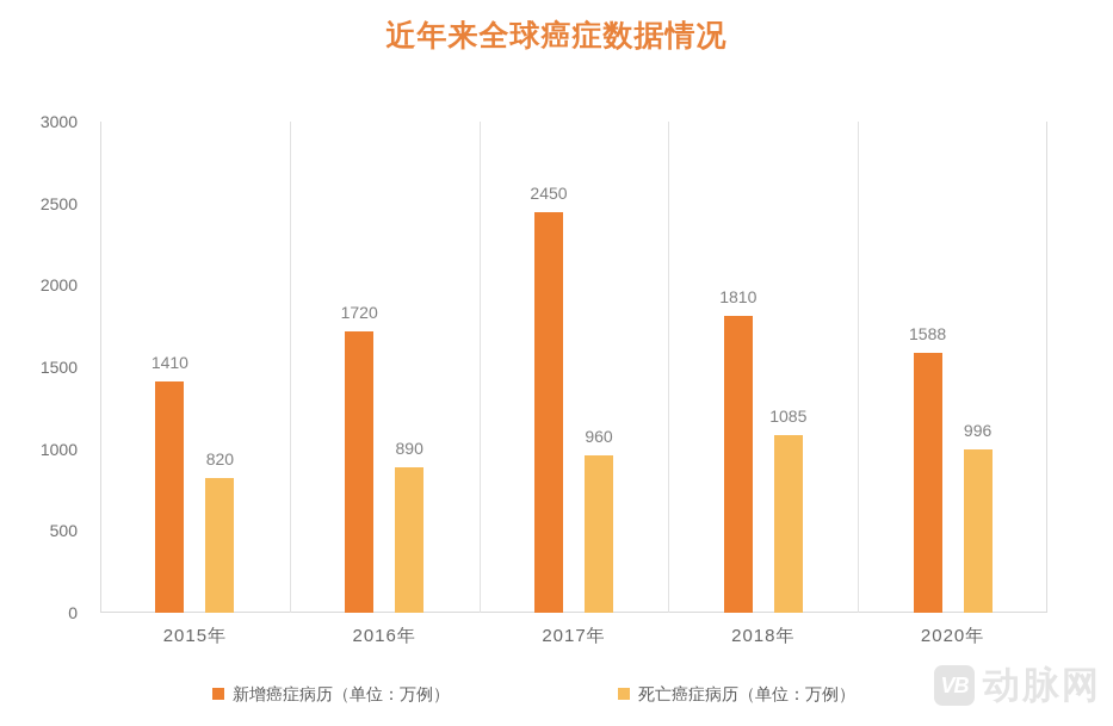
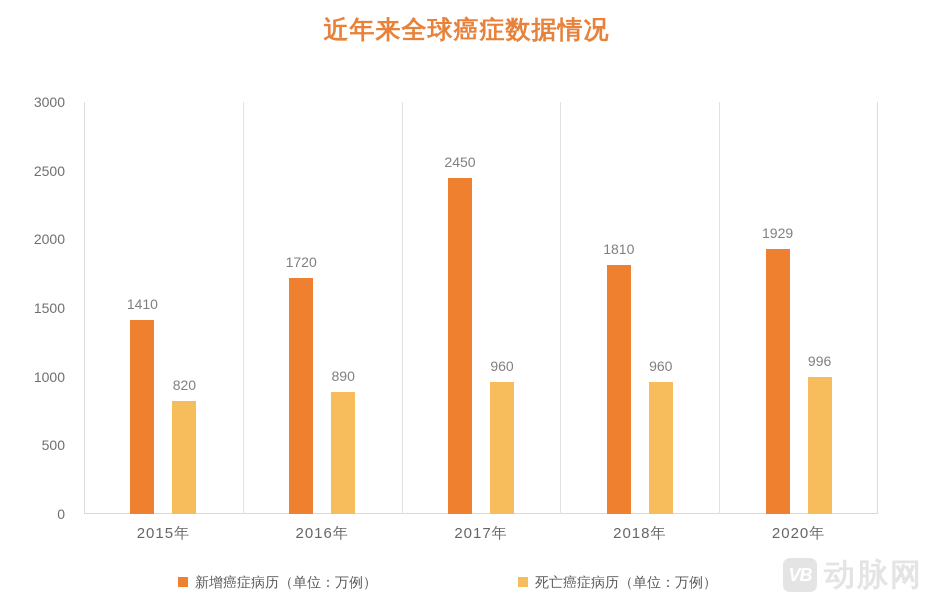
死亡癌症病历（单位：万例）/2018年: 1085 -> 960
新增癌症病历（单位：万例）/2020年: 1588 -> 1929
